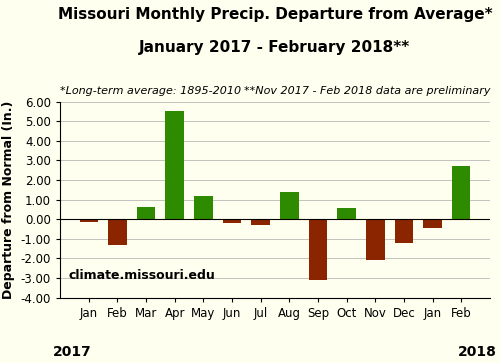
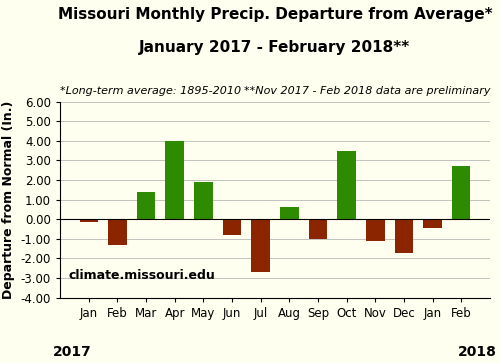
Mar: 0.7 -> 1.4
Apr: 5.5 -> 4.0
May: 1.2 -> 1.9
Jun: -0.2 -> -0.8
Jul: -0.3 -> -2.7
Aug: 1.4 -> 0.6
Sep: -3.1 -> -1.0
Oct: 0.6 -> 3.5
Nov: -2.1 -> -1.1
Dec: -1.2 -> -1.7
